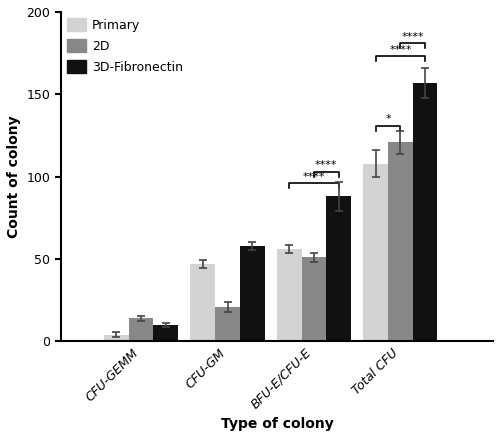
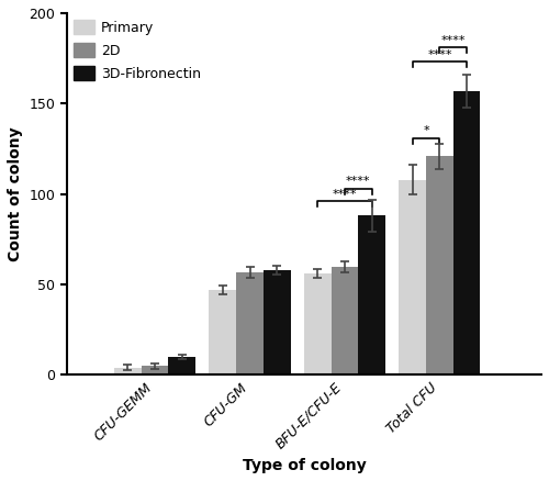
2D/CFU-GEMM: 14 -> 5
2D/CFU-GM: 21 -> 57
2D/BFU-E/CFU-E: 51 -> 60
